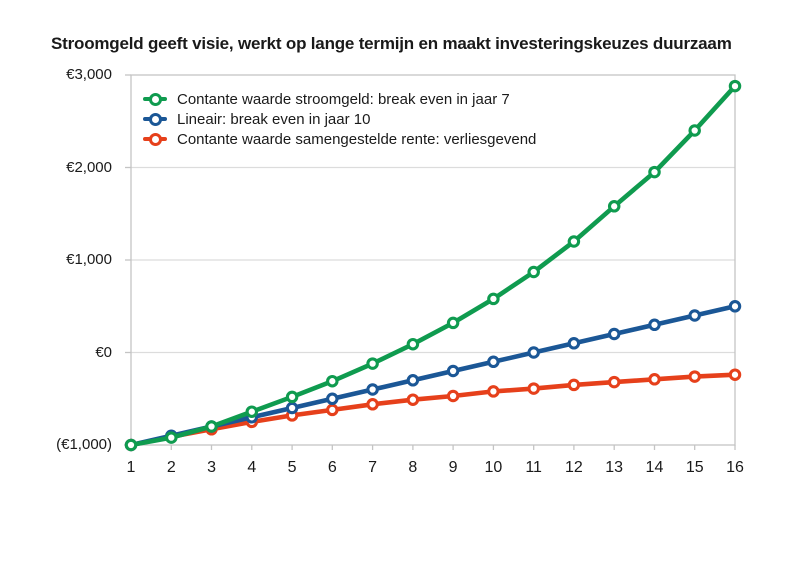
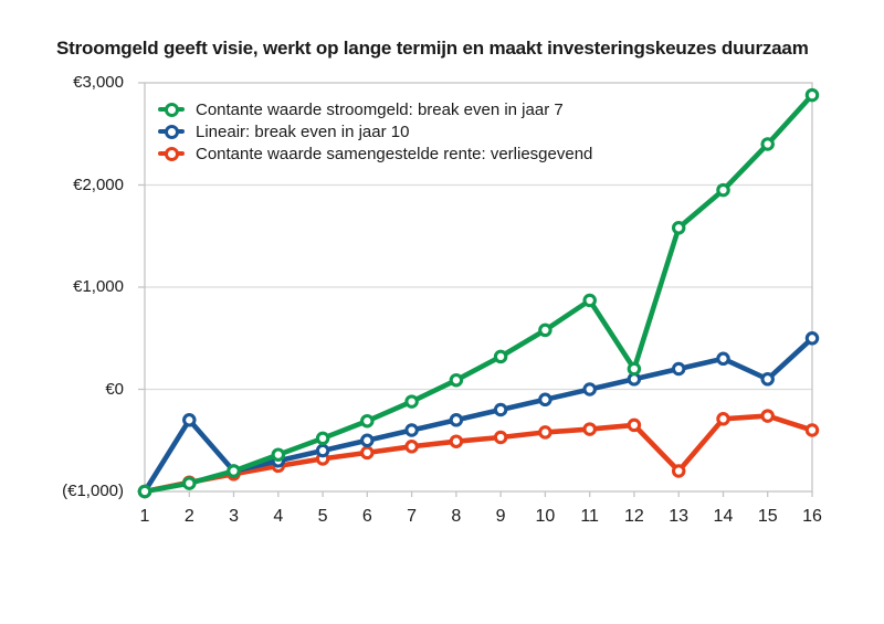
Lineair: break even in jaar 10/2: -€900 -> -€300
Contante waarde stroomgeld: break even in jaar 7/12: €1200 -> €200
Contante waarde samengestelde rente: verliesgevend/13: -€300 -> -€800
Lineair: break even in jaar 10/15: €400 -> €100
Contante waarde samengestelde rente: verliesgevend/16: -€200 -> -€400
